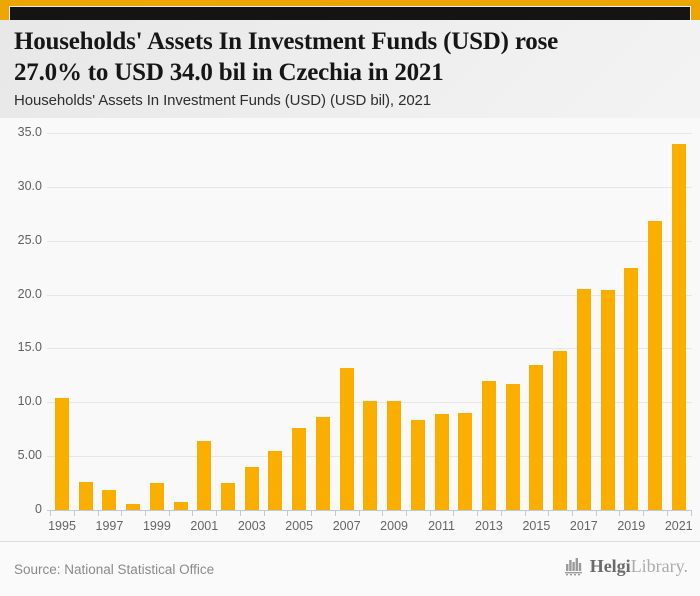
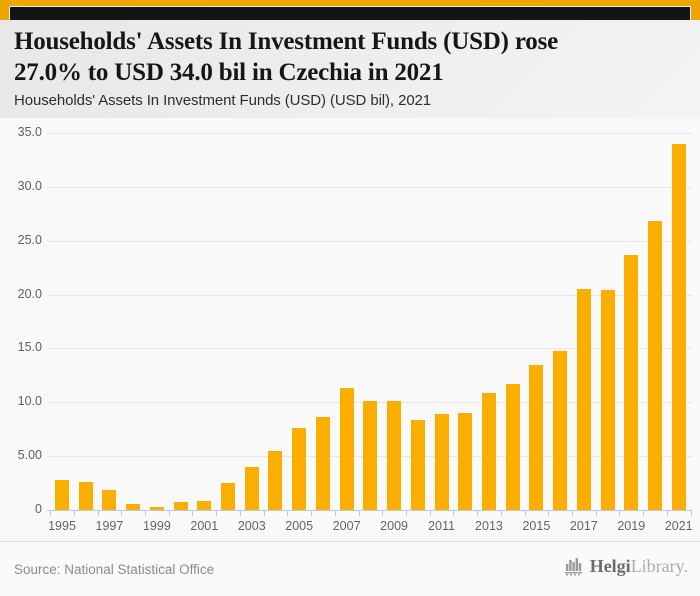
1995: 10.4 -> 2.8
1999: 2.5 -> 0.2
2001: 6.4 -> 0.8
2007: 13.2 -> 11.3
2013: 12.0 -> 10.9
2019: 22.5 -> 23.7
